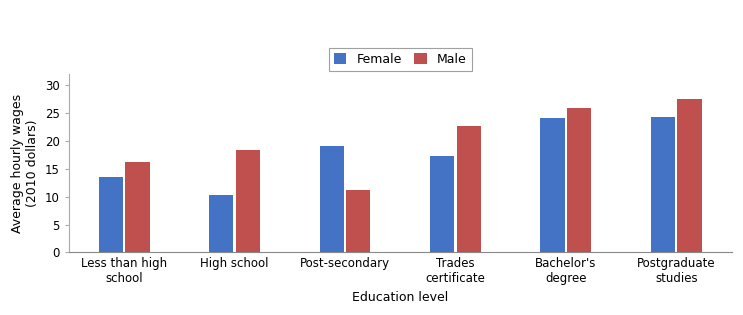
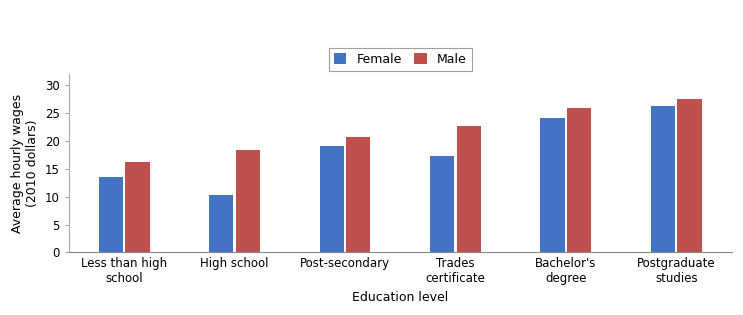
Male/Post-secondary: 11.2 -> 20.7
Female/Postgraduate studies: 24.2 -> 26.3
